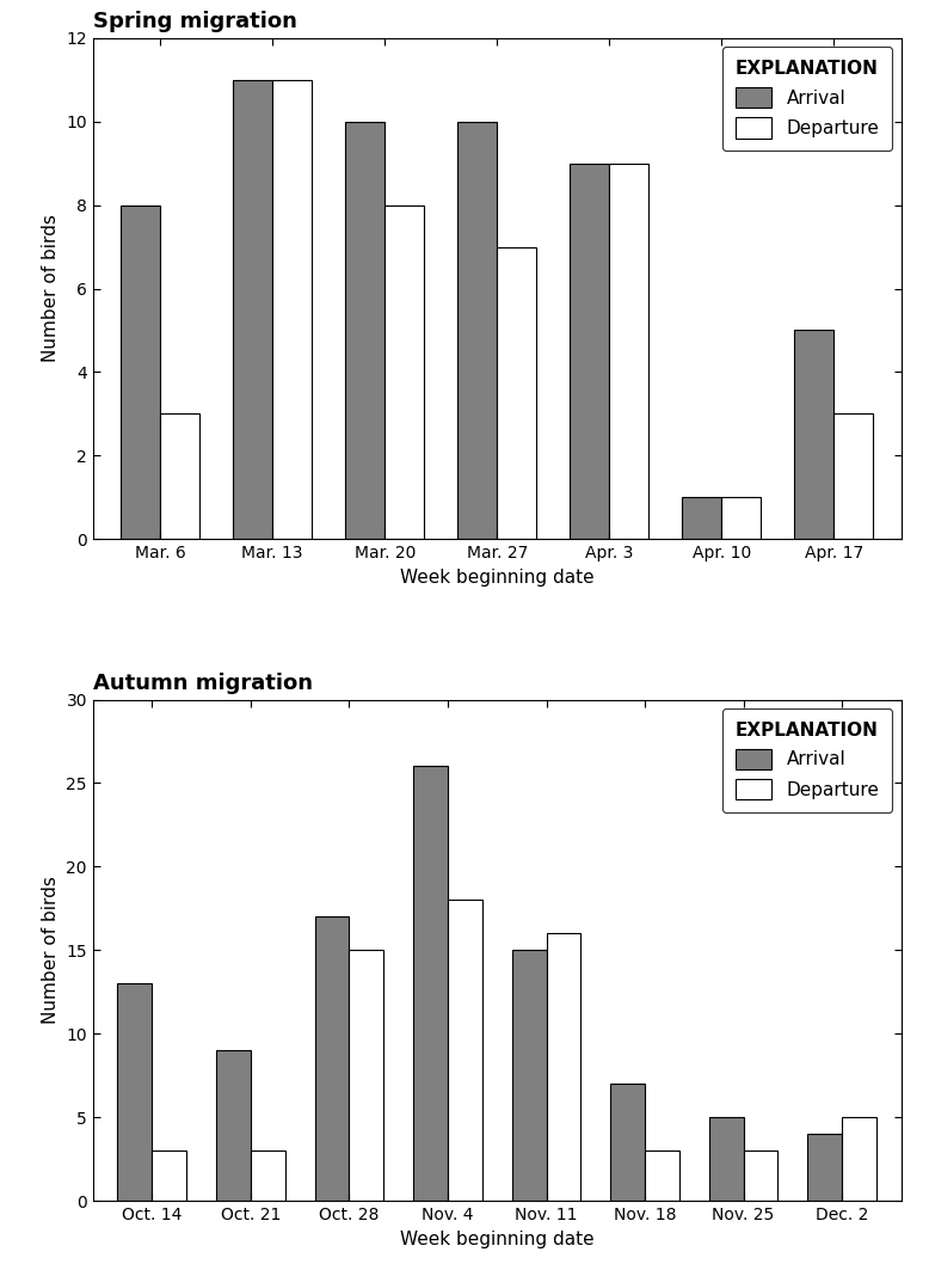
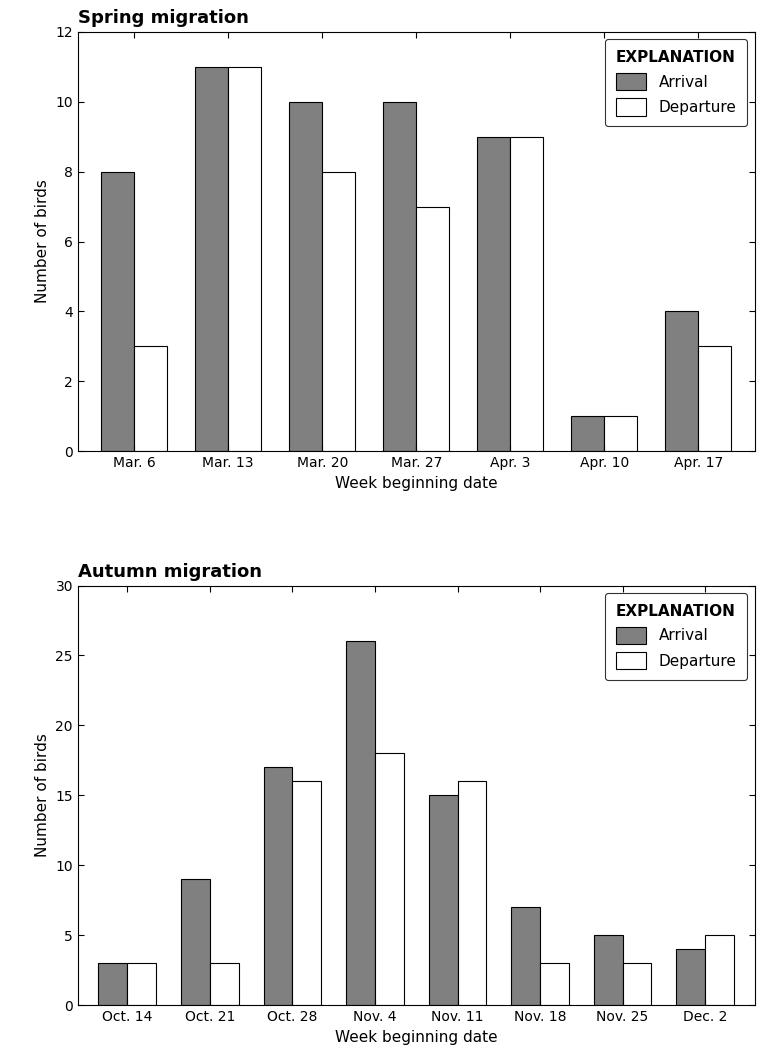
Spring migration/Arrival/Apr. 17: 5 -> 4
Autumn migration/Arrival/Oct. 14: 13 -> 3
Autumn migration/Departure/Oct. 28: 15 -> 16
